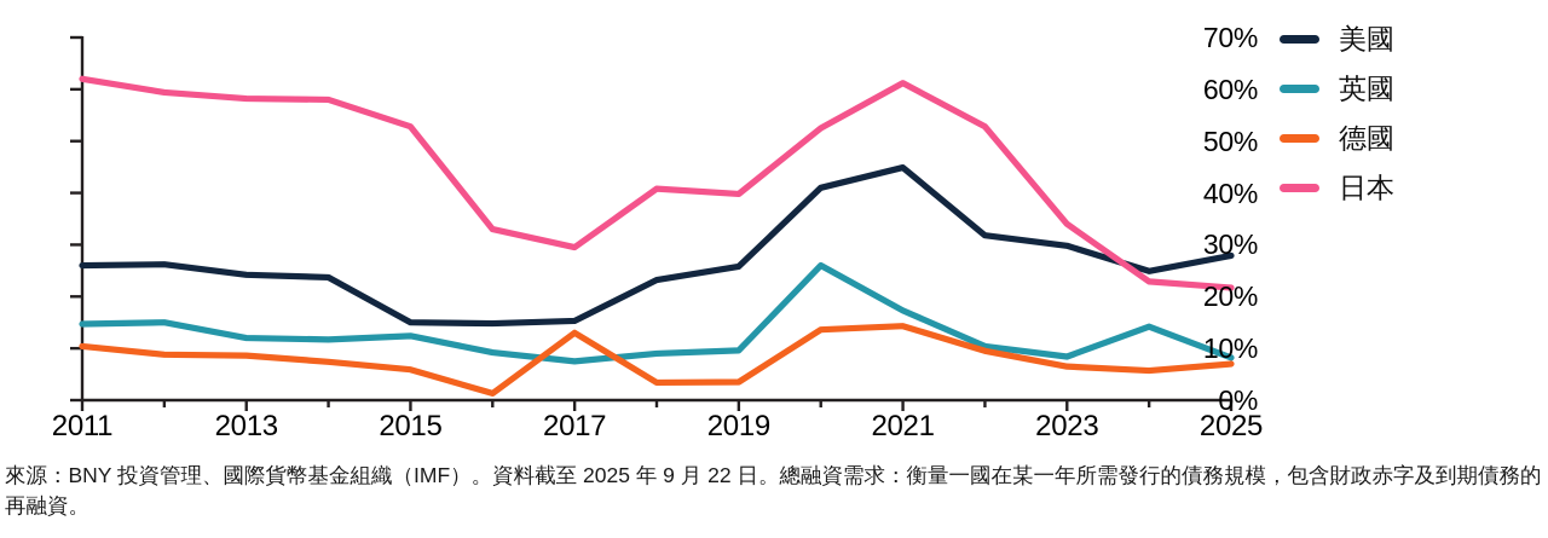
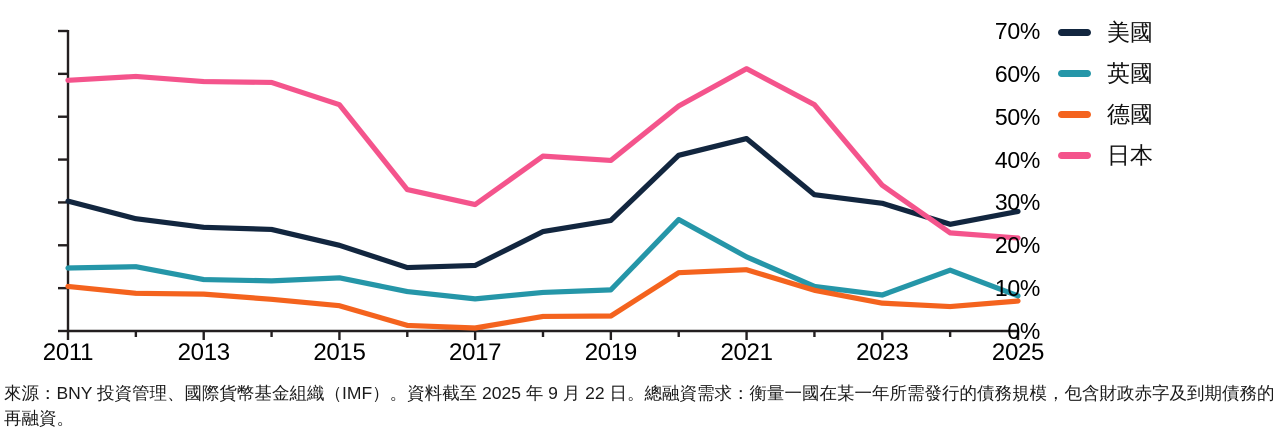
美國/2011: 26% -> 30%
日本/2011: 62% -> 58%
美國/2015: 15% -> 20%
德國/2017: 13% -> 1%
